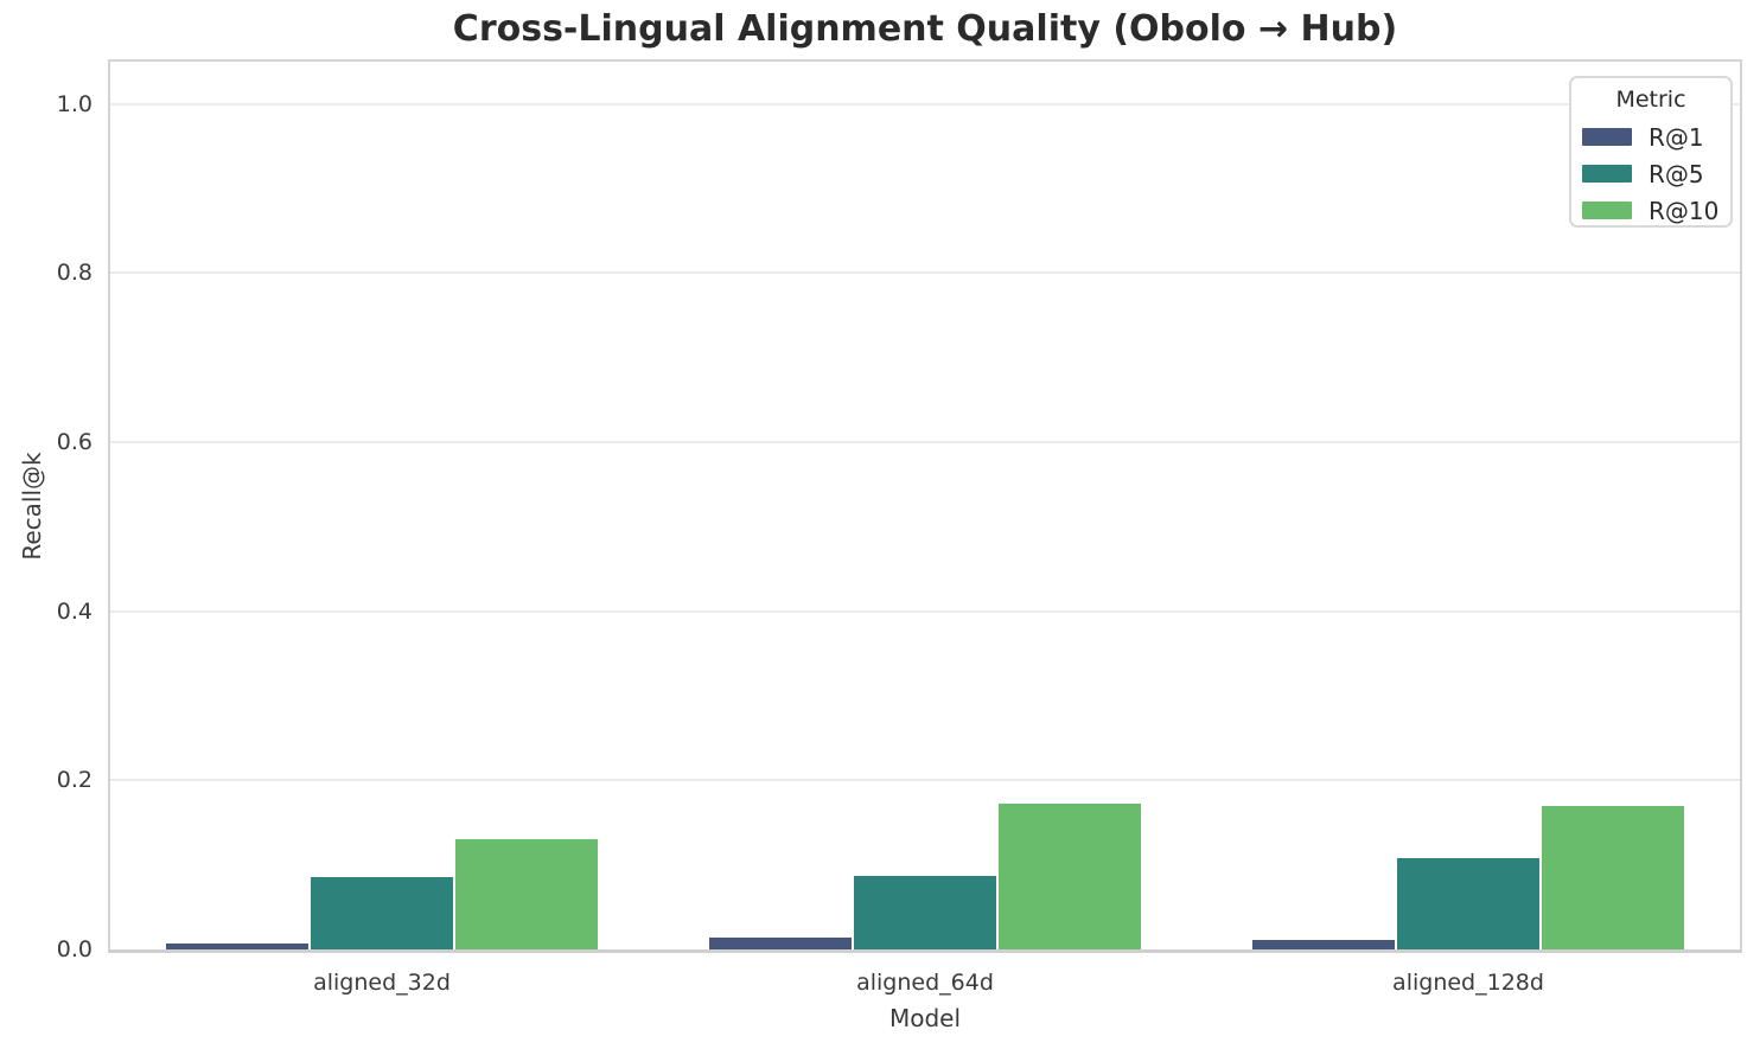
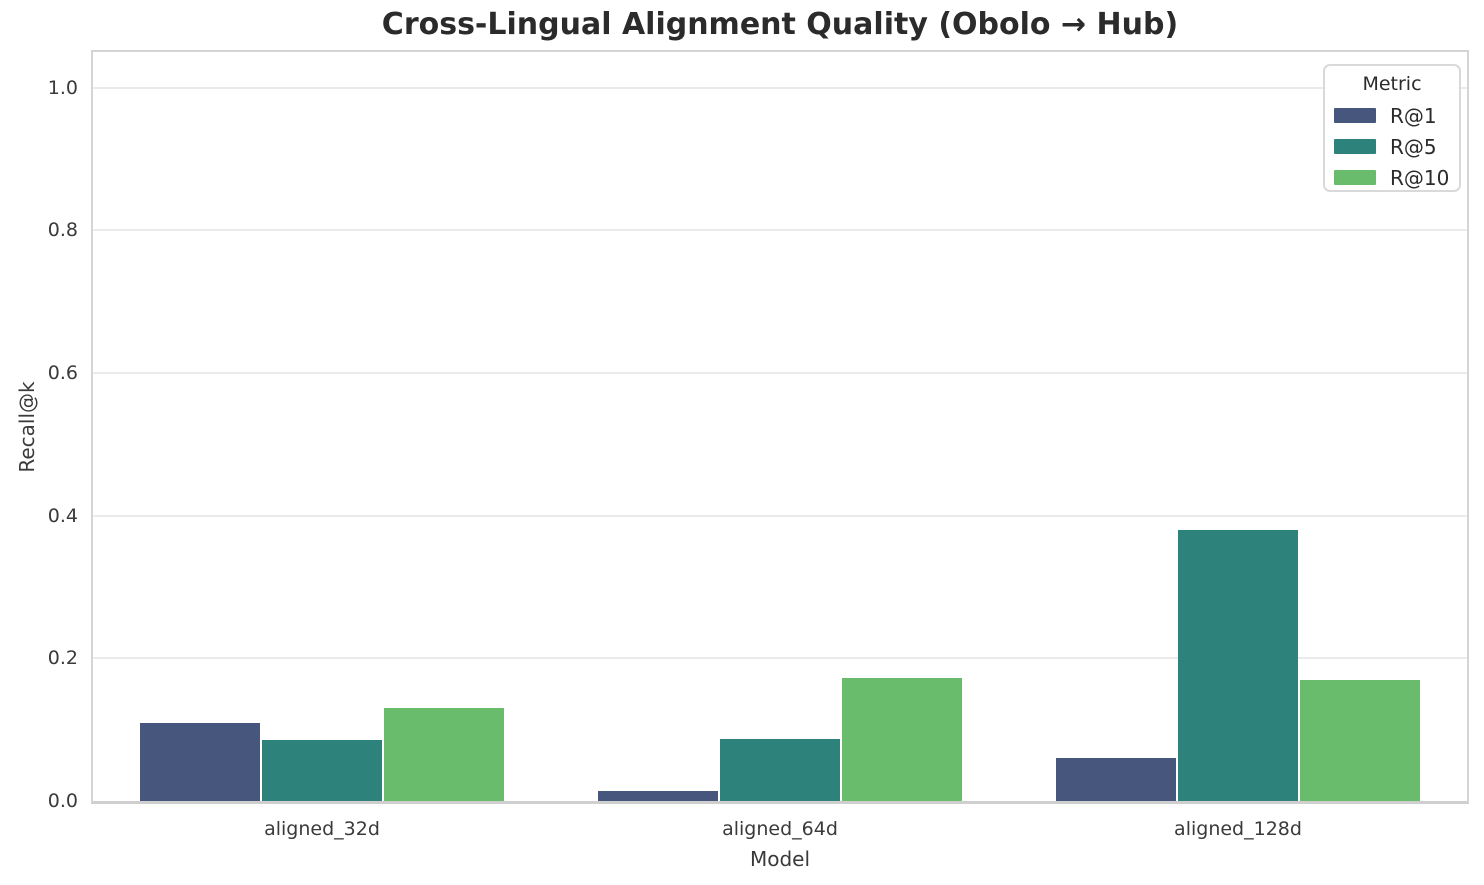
R@1/aligned_32d: 0.01 -> 0.11
R@1/aligned_128d: 0.01 -> 0.06
R@5/aligned_128d: 0.11 -> 0.38
